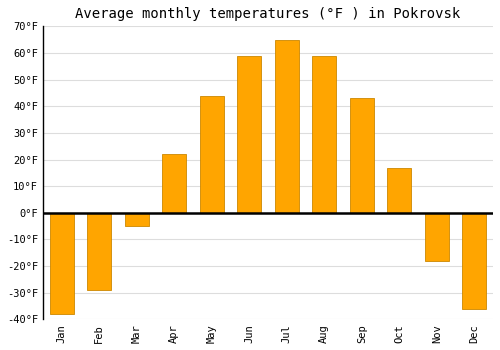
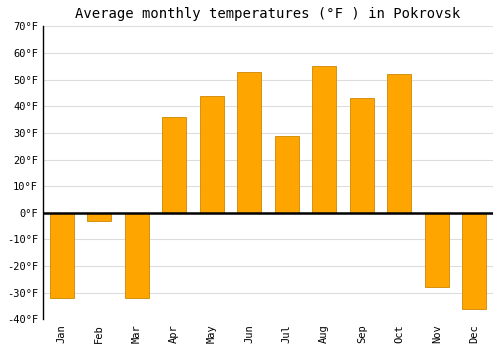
Jan: -38°F -> -32°F
Feb: -29°F -> -3°F
Mar: -5°F -> -32°F
Apr: 22°F -> 36°F
Jun: 59°F -> 53°F
Jul: 65°F -> 29°F
Aug: 59°F -> 55°F
Oct: 17°F -> 52°F
Nov: -18°F -> -28°F
